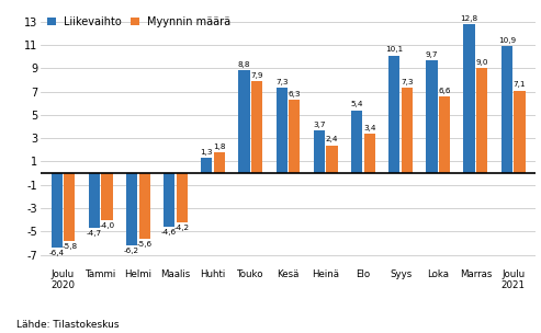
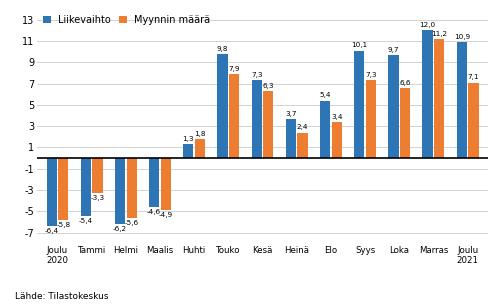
Liikevaihto/Tammi: -4,7 -> -5,4
Myynnin määrä/Tammi: -4,0 -> -3,3
Myynnin määrä/Maalis: -4,2 -> -4,9
Liikevaihto/Touko: 8,8 -> 9,8
Liikevaihto/Marras: 12,8 -> 12,0
Myynnin määrä/Marras: 9,0 -> 11,2
